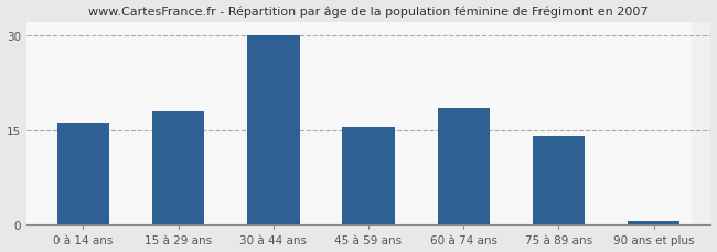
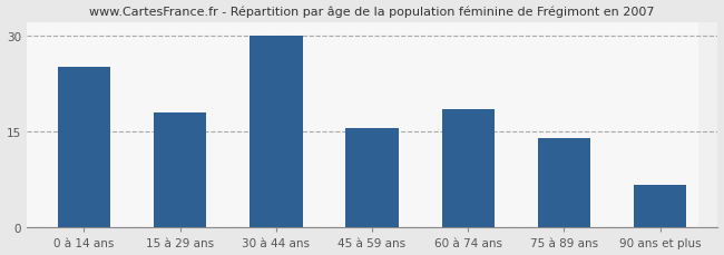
0 à 14 ans: 16.0 -> 25.0
90 ans et plus: 0.6 -> 6.6
